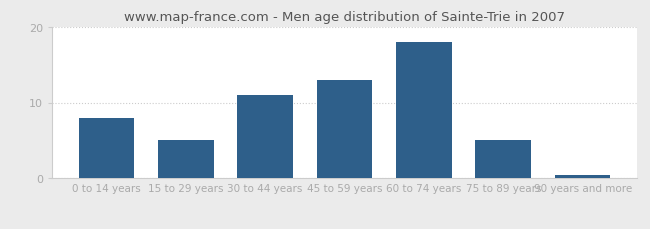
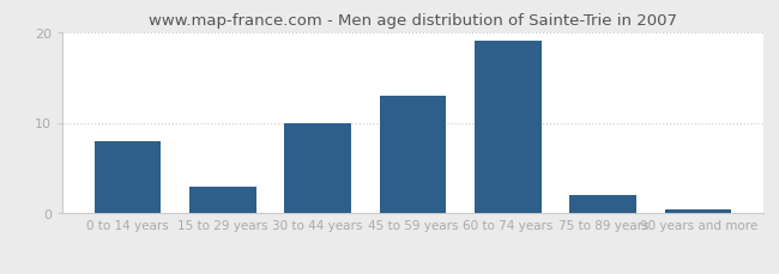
15 to 29 years: 5.0 -> 3.0
30 to 44 years: 11.0 -> 10.0
60 to 74 years: 18.0 -> 19.0
75 to 89 years: 5.0 -> 2.0
